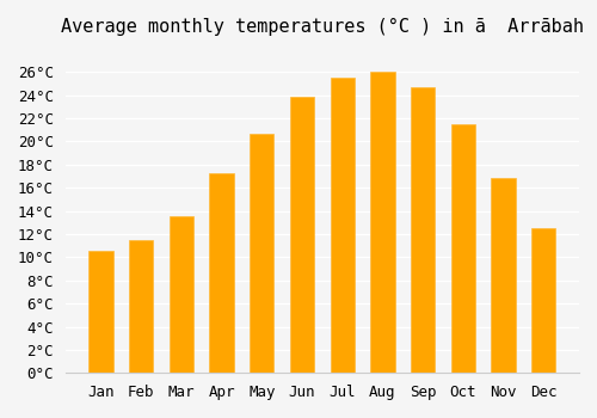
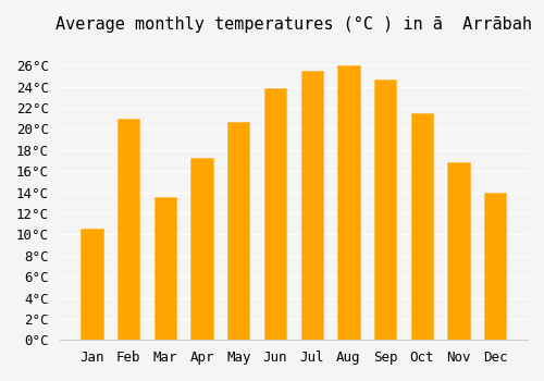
Feb: 11.5°C -> 21.0°C
Dec: 12.5°C -> 14.0°C
